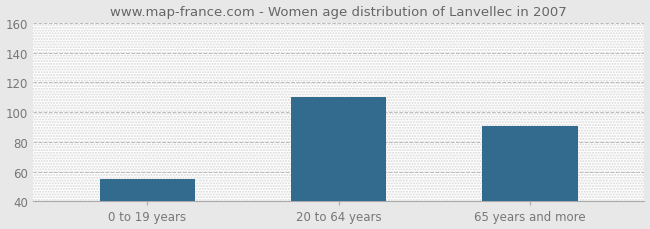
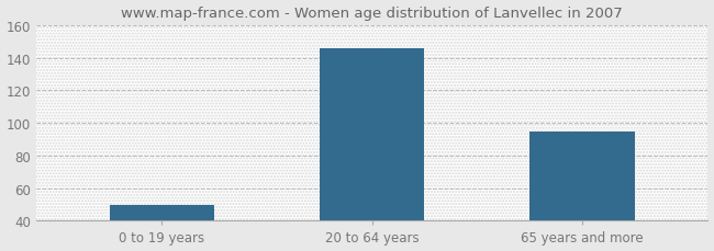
0 to 19 years: 55 -> 50
20 to 64 years: 110 -> 146
65 years and more: 91 -> 95
